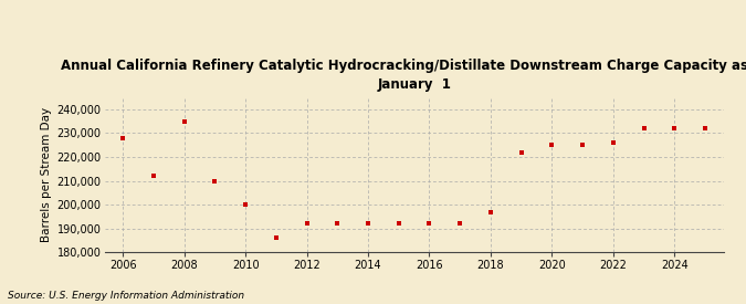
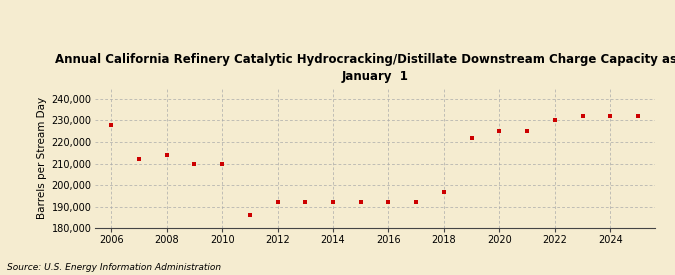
2008: 235,000 -> 214,000
2010: 200,000 -> 210,000
2022: 226,000 -> 230,000
